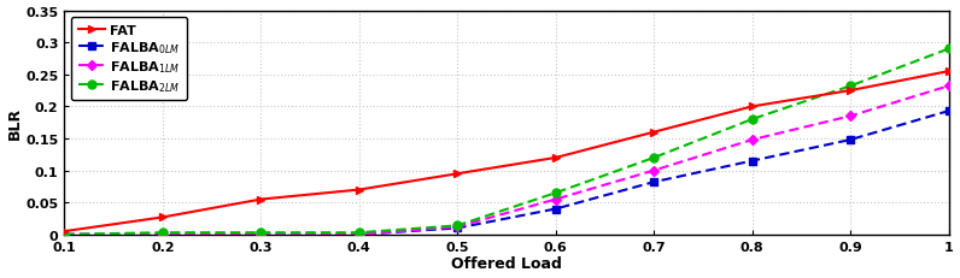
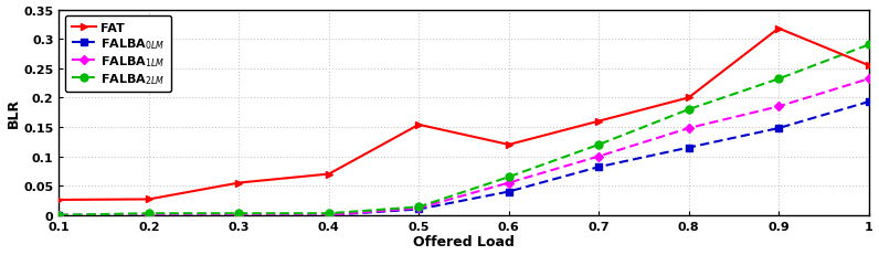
FAT/0.1: 0.005 -> 0.026
FAT/0.5: 0.095 -> 0.154
FAT/0.9: 0.225 -> 0.318
